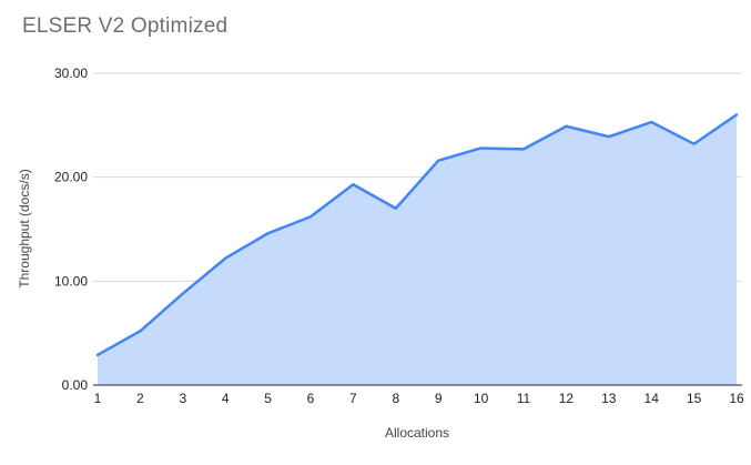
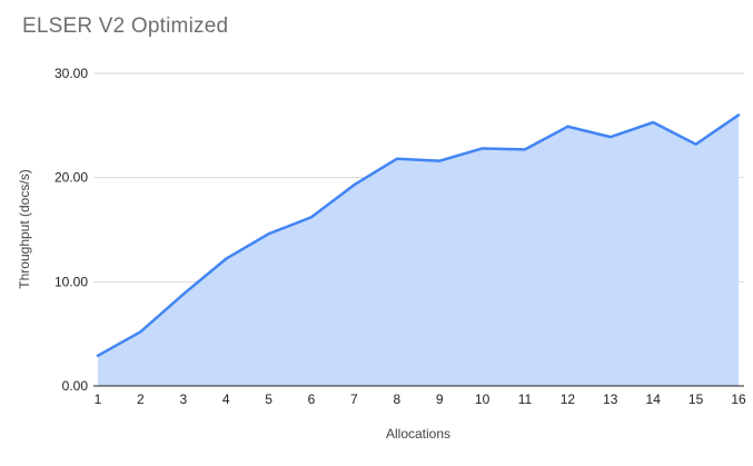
8: 17 -> 22
